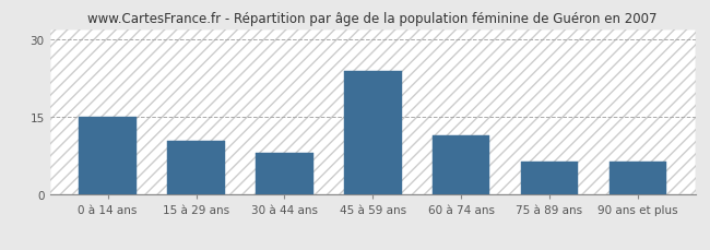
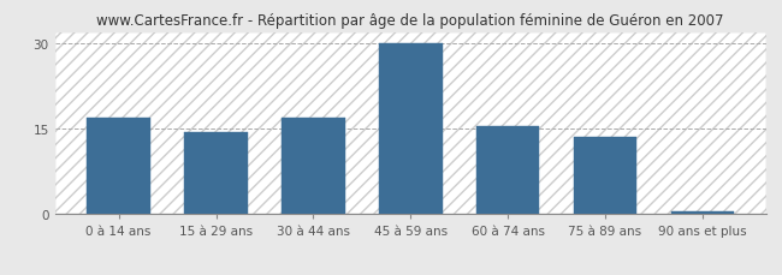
0 à 14 ans: 15.0 -> 17.0
15 à 29 ans: 10.5 -> 14.5
30 à 44 ans: 8.0 -> 17.0
45 à 59 ans: 24.0 -> 30.0
60 à 74 ans: 11.5 -> 15.5
75 à 89 ans: 6.5 -> 13.5
90 ans et plus: 6.5 -> 0.5
